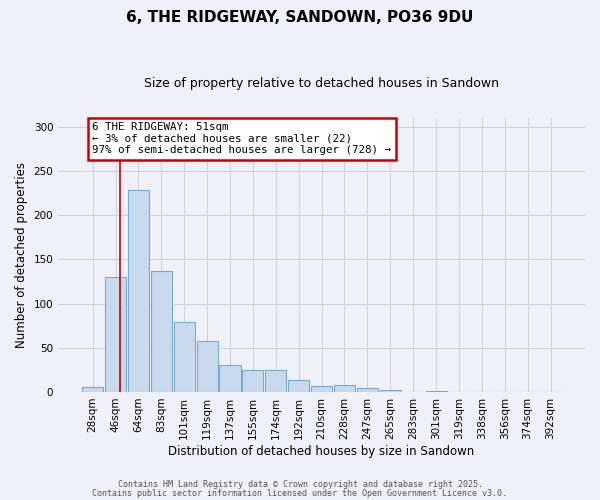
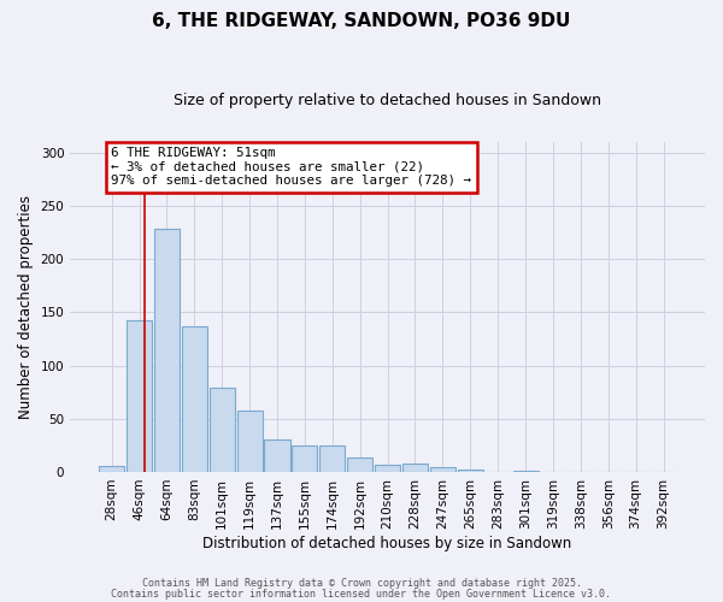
46sqm: 130 -> 142
